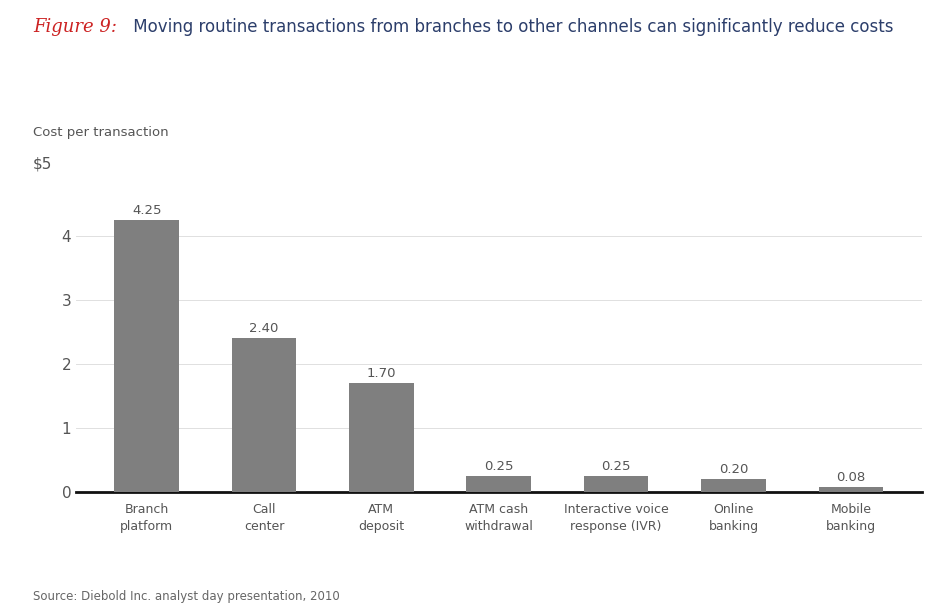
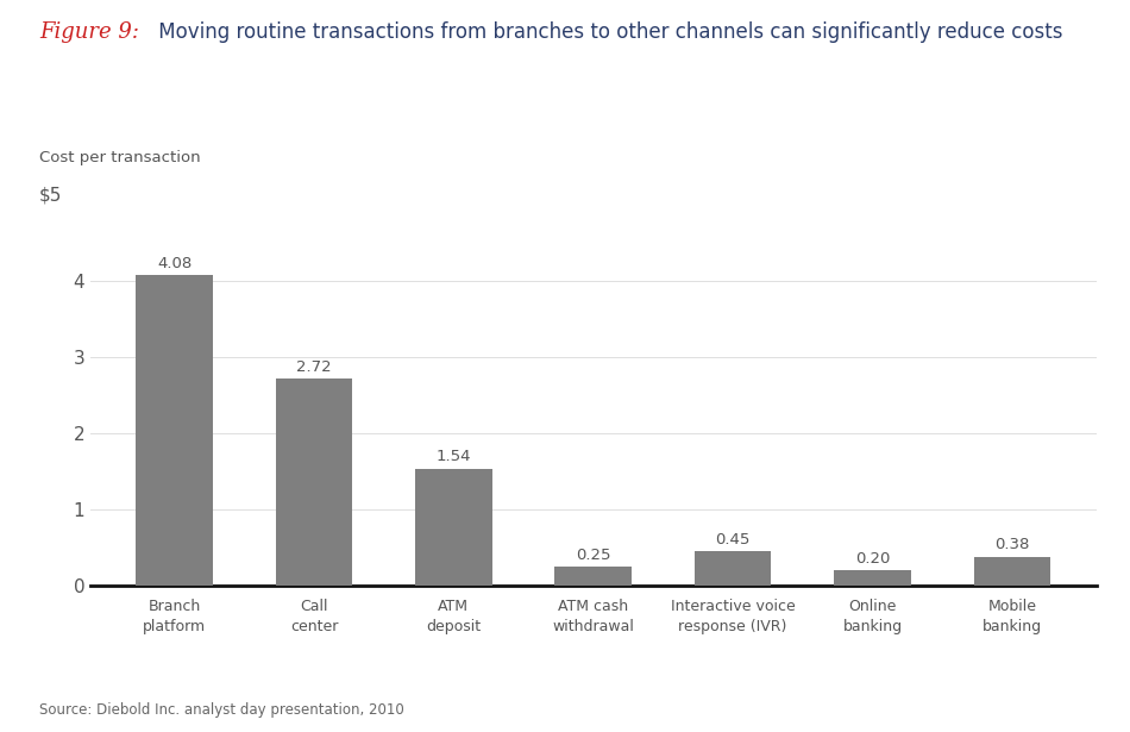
Branch platform: 4.25 -> 4.08
Call center: 2.40 -> 2.72
ATM deposit: 1.70 -> 1.54
Interactive voice response (IVR): 0.25 -> 0.45
Mobile banking: 0.08 -> 0.38
